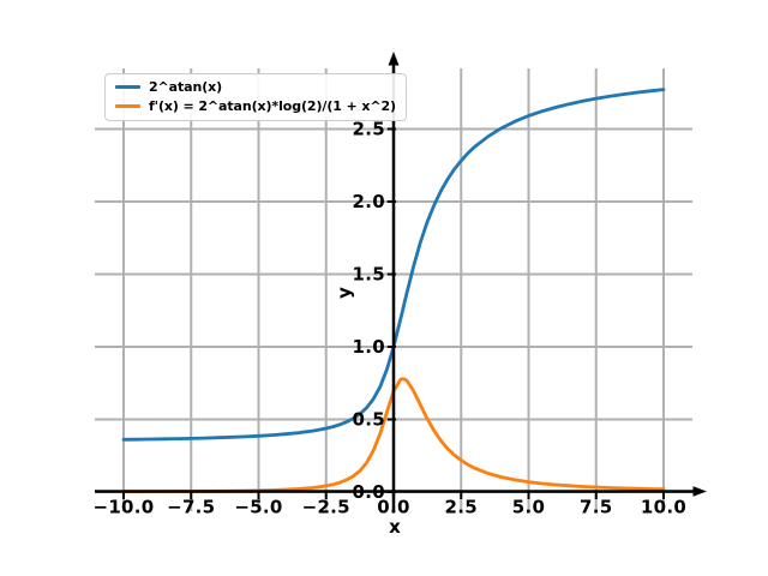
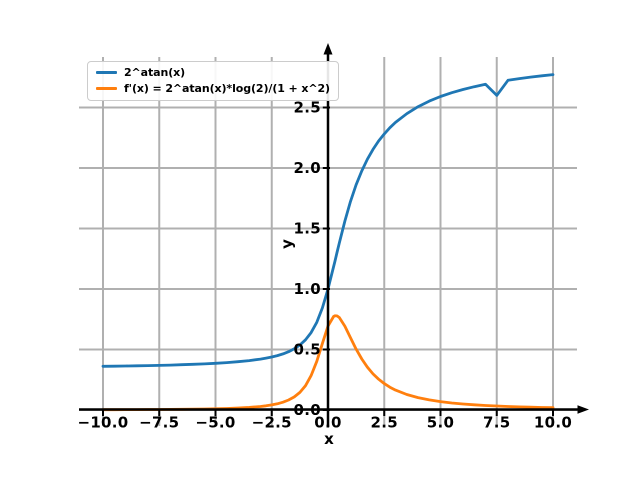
2^atan(x)/7.5: 2.7 -> 2.6
